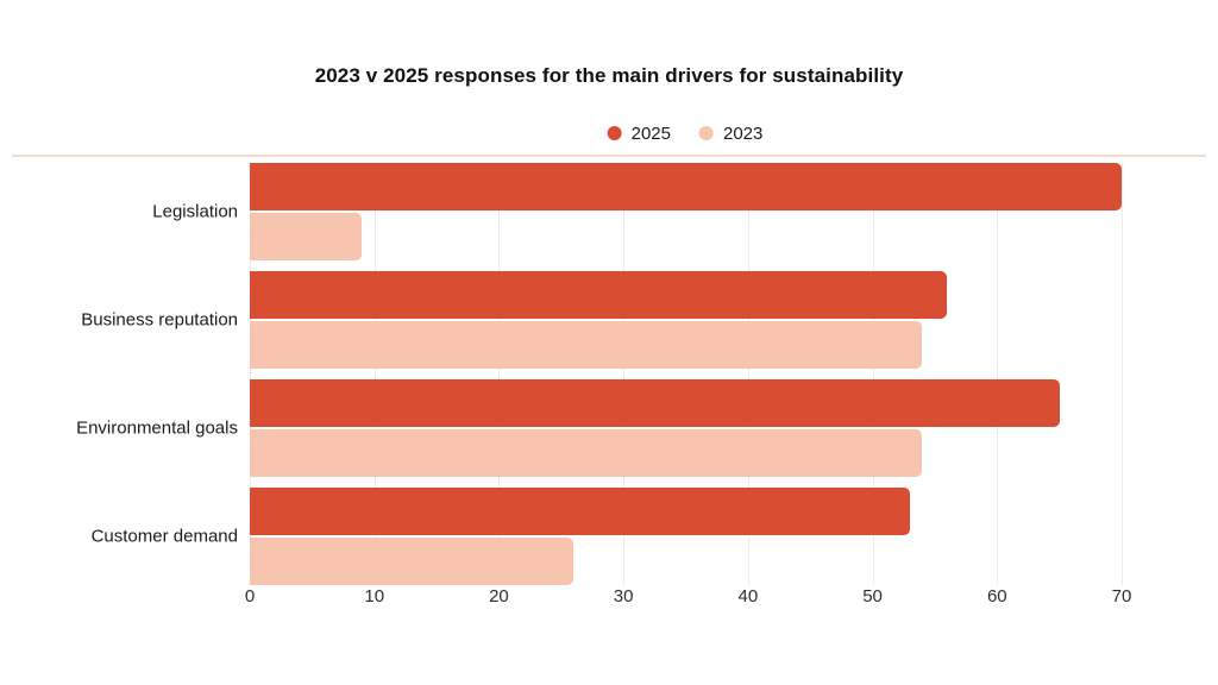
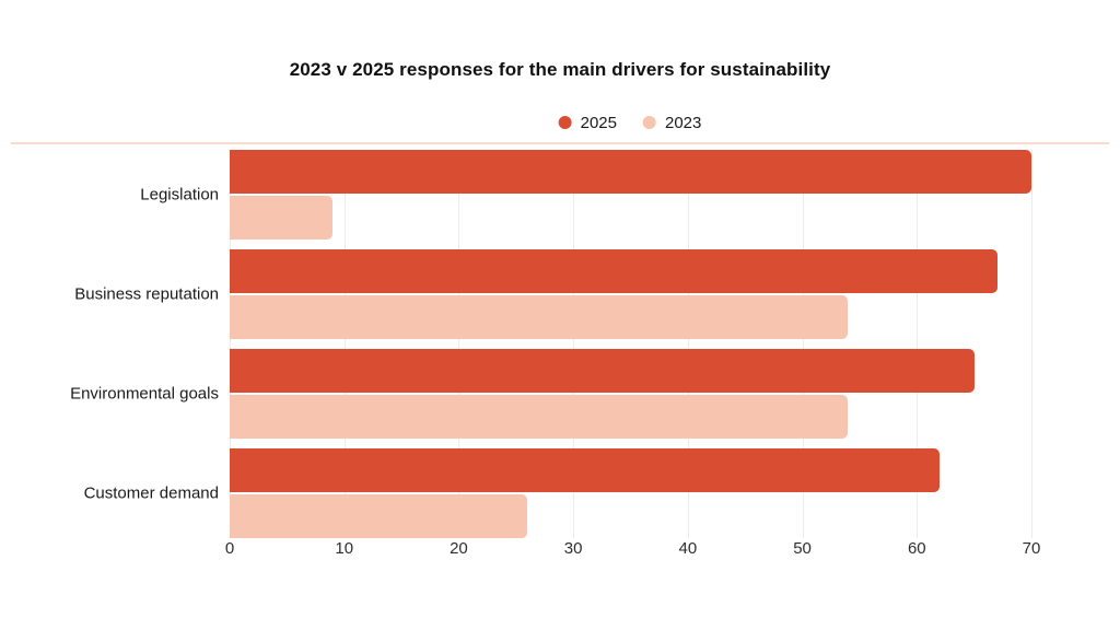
2025/Business reputation: 56 -> 67
2025/Customer demand: 53 -> 62
